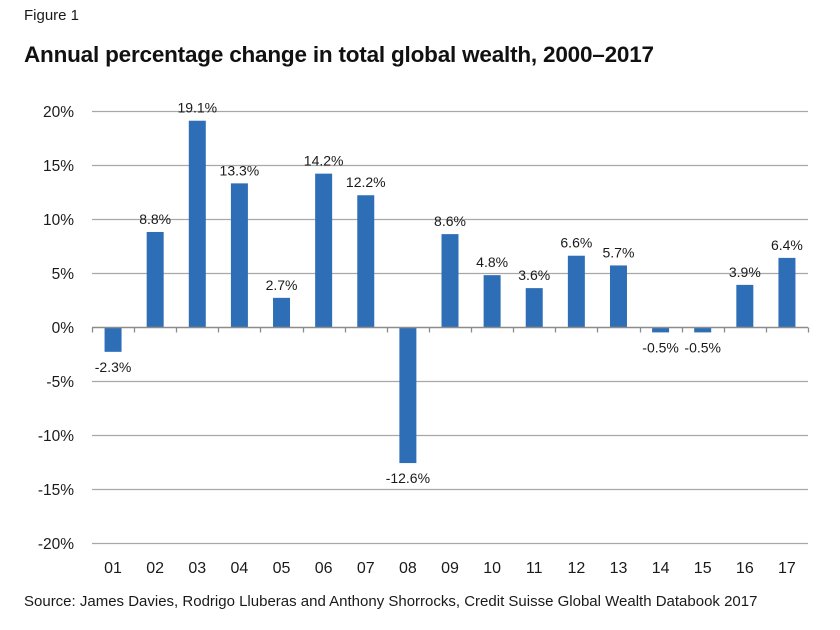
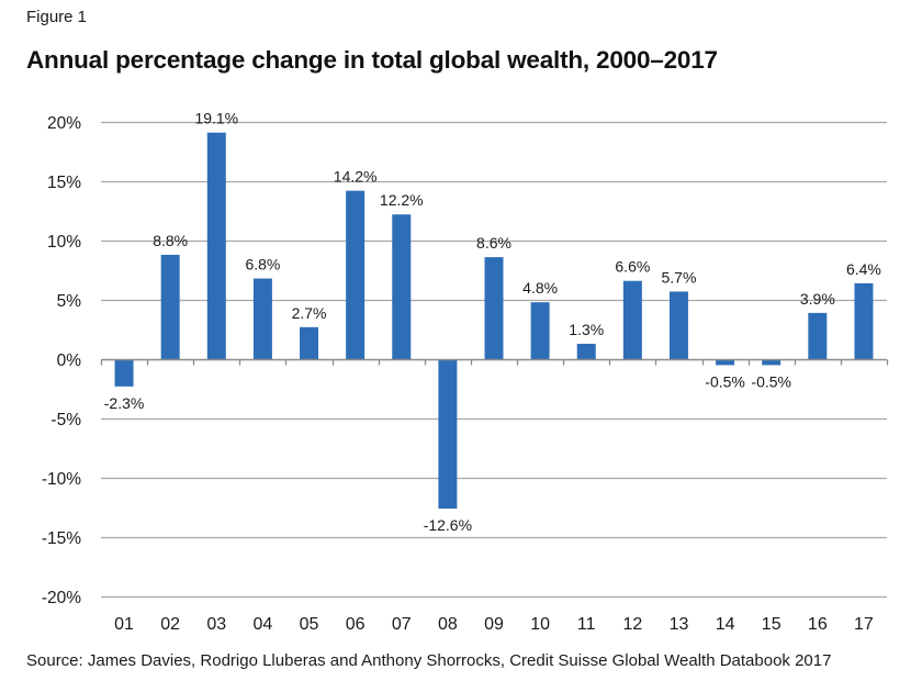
04: 13.3% -> 6.8%
11: 3.6% -> 1.3%
